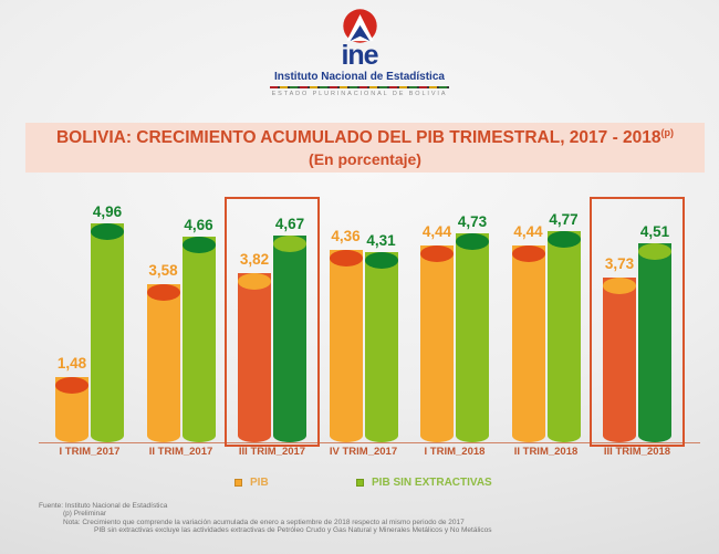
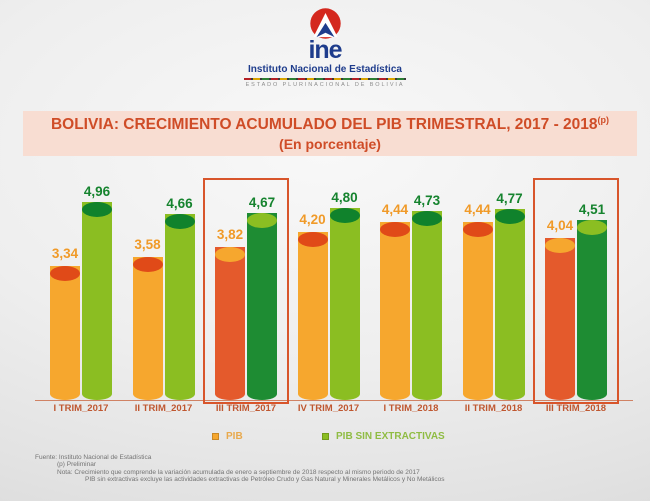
PIB/I TRIM_2017: 1,48 -> 3,34
PIB/IV TRIM_2017: 4,36 -> 4,20
PIB SIN EXTRACTIVAS/IV TRIM_2017: 4,31 -> 4,80
PIB/III TRIM_2018: 3,73 -> 4,04
